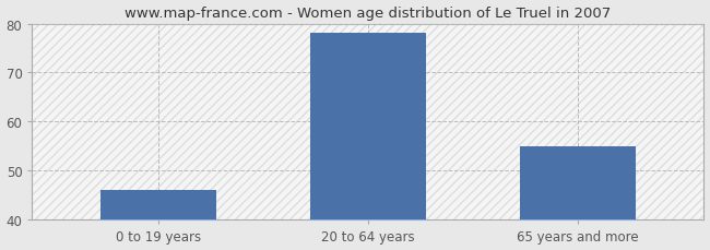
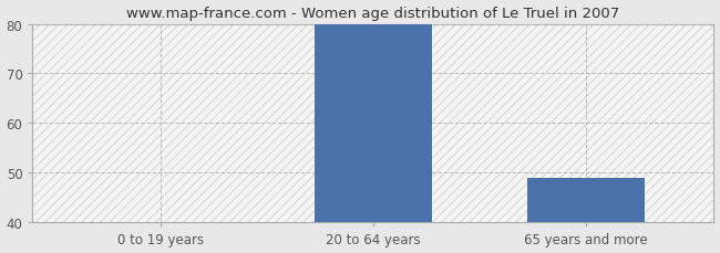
0 to 19 years: 46 -> 40
20 to 64 years: 78 -> 80
65 years and more: 55 -> 49
